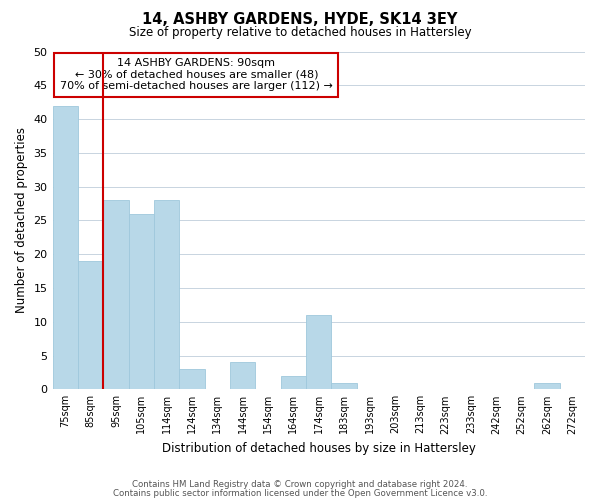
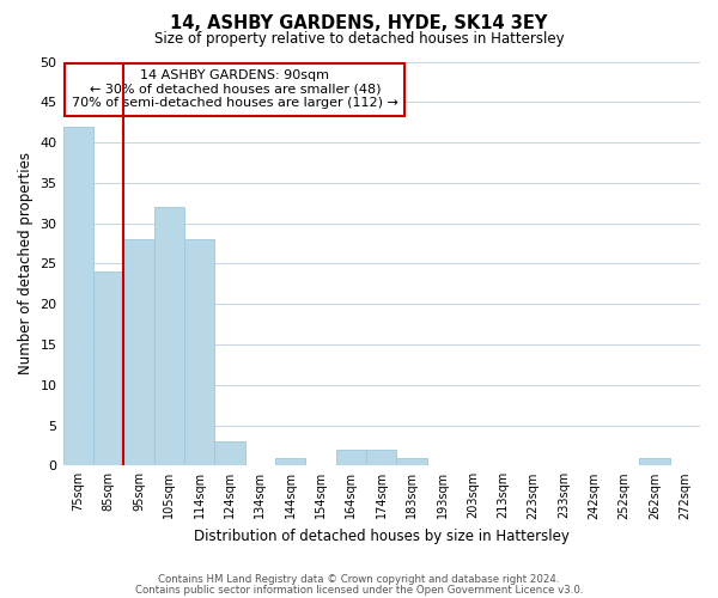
85sqm: 19 -> 24
105sqm: 26 -> 32
144sqm: 4 -> 1
174sqm: 11 -> 2
